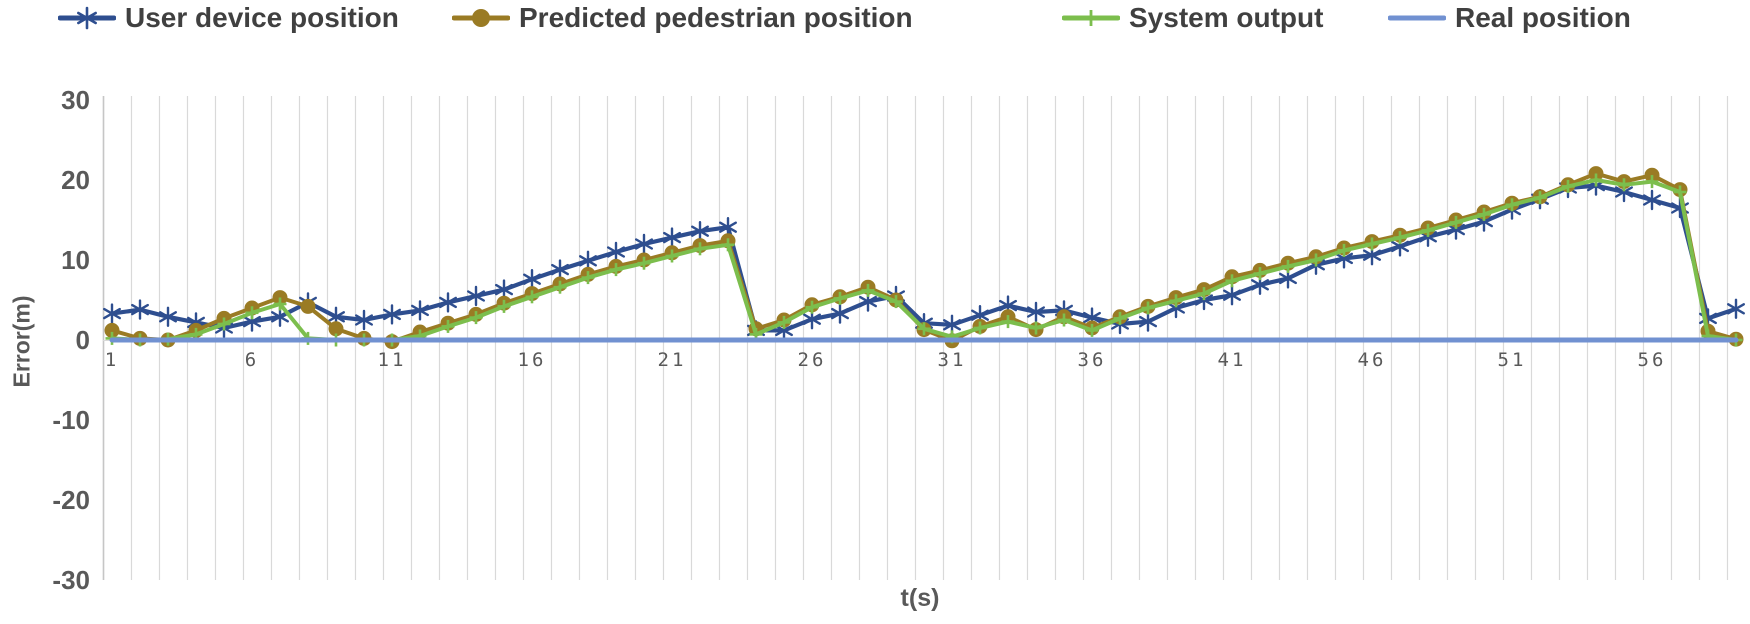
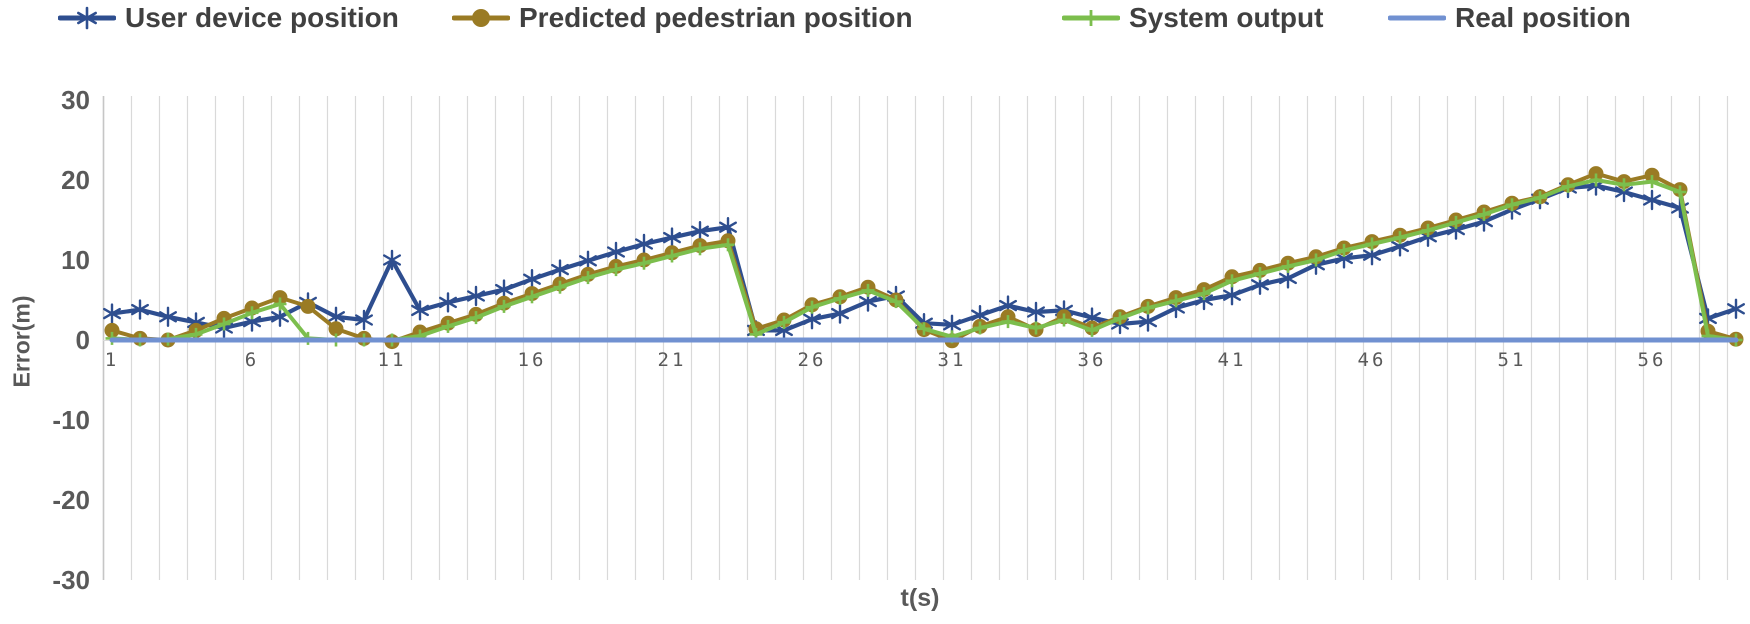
User device position/11: 3 -> 10
